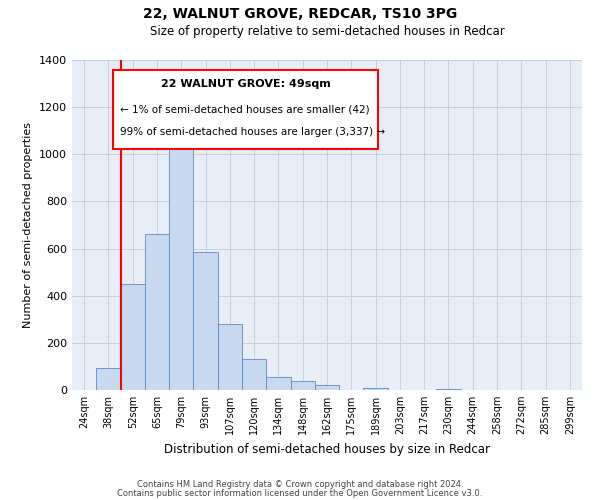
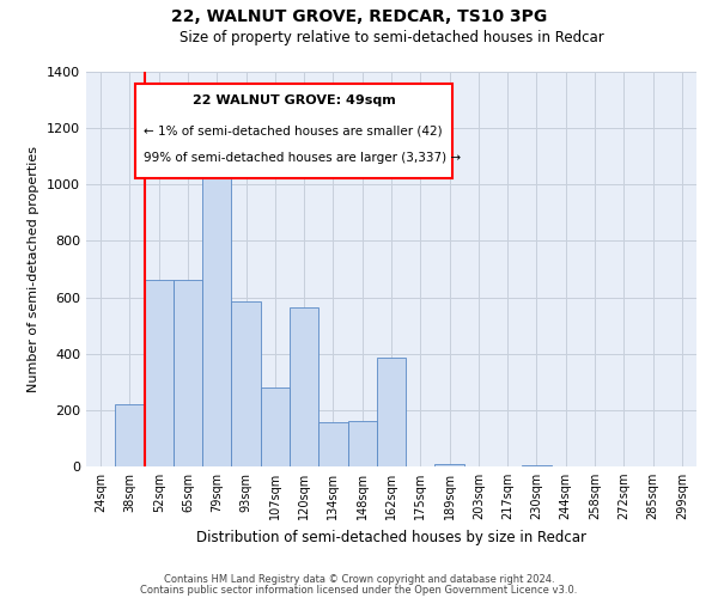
38sqm: 95 -> 220
52sqm: 450 -> 660
120sqm: 130 -> 565
134sqm: 55 -> 155
148sqm: 40 -> 160
162sqm: 20 -> 385
